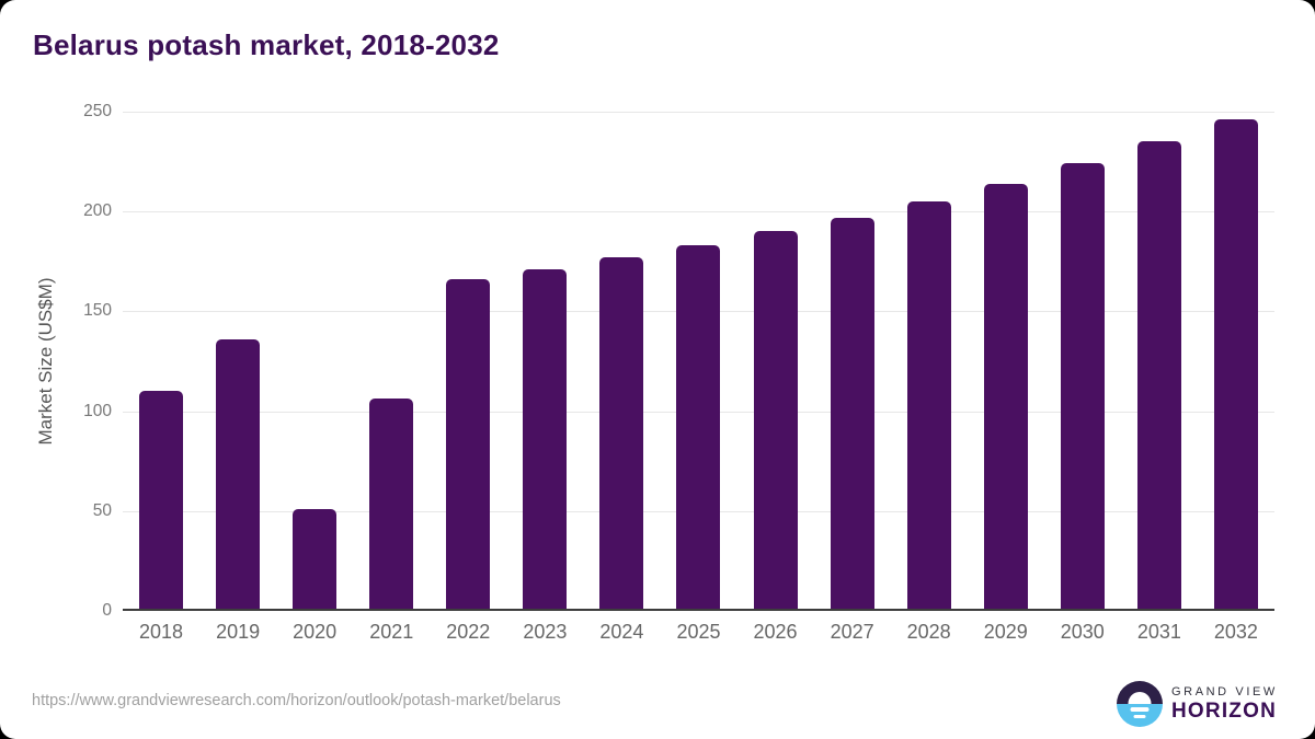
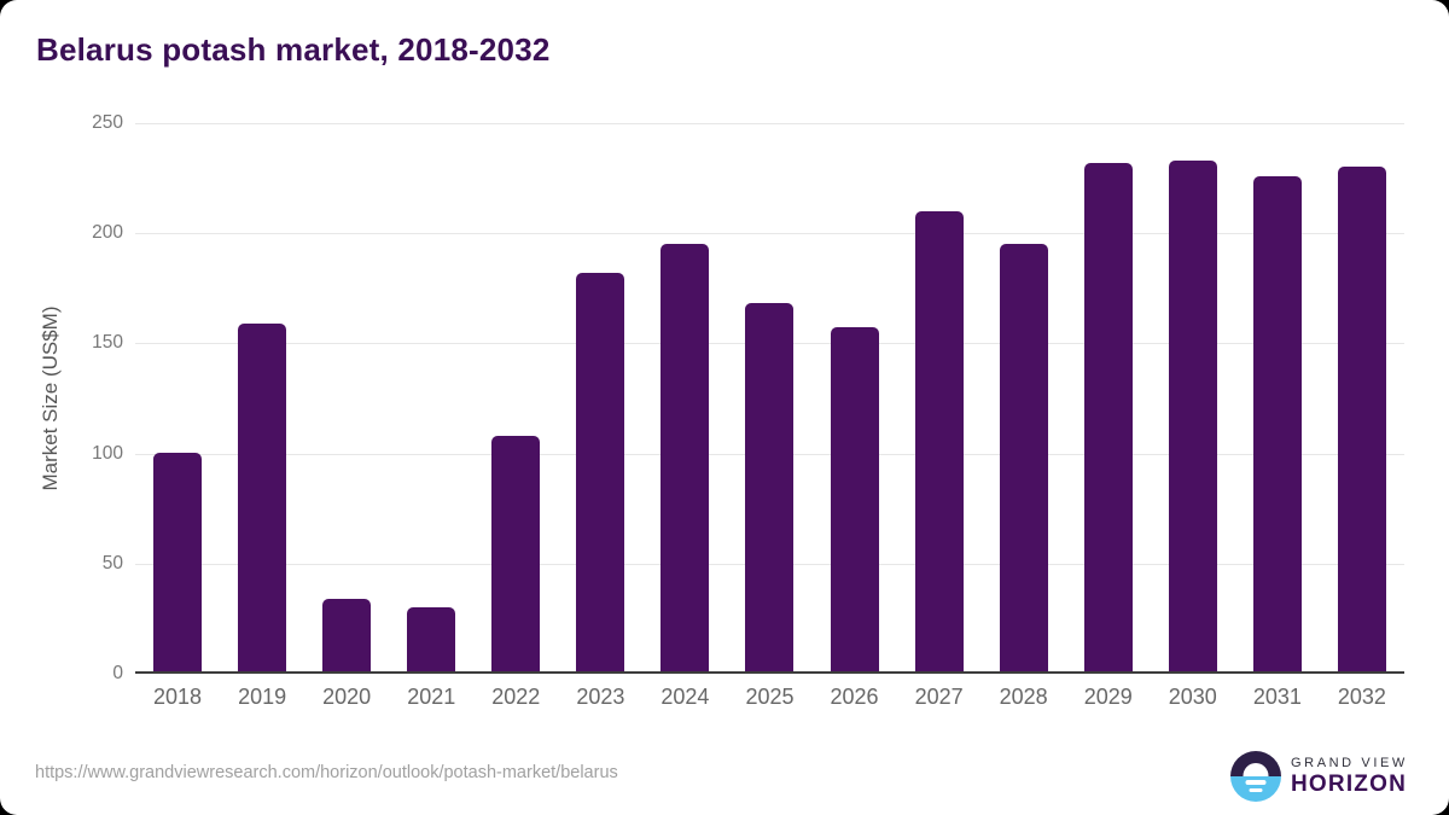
2018: 109 -> 99
2019: 135 -> 158
2020: 50 -> 33
2021: 105 -> 29
2022: 165 -> 107
2023: 170 -> 181
2024: 176 -> 194
2025: 182 -> 167
2026: 189 -> 156
2027: 196 -> 209
2028: 204 -> 194
2029: 213 -> 231
2030: 223 -> 232
2031: 234 -> 225
2032: 245 -> 229
